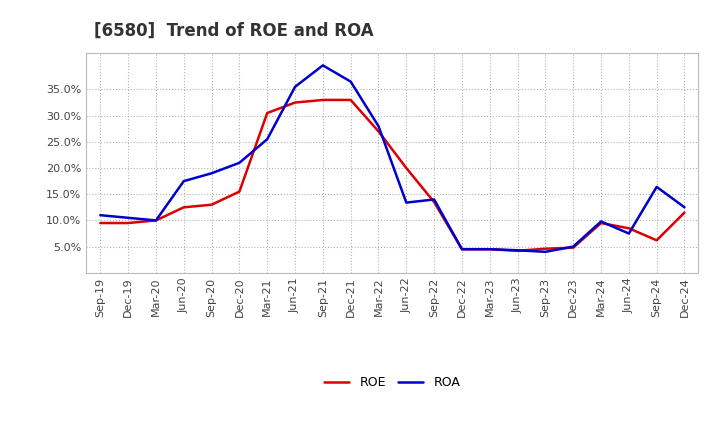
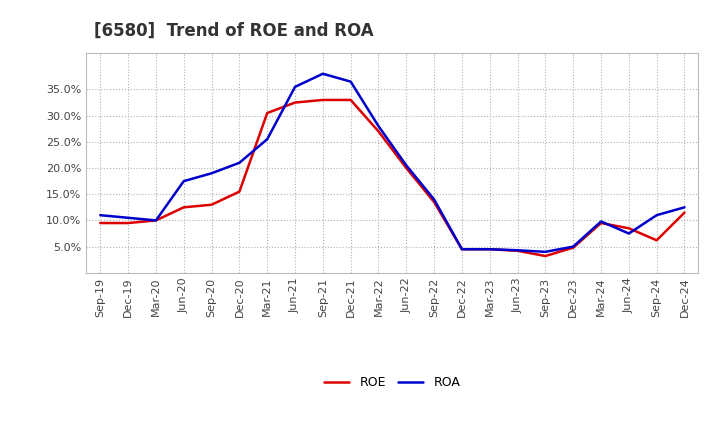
ROA/Sep-21: 39.6% -> 38.0%
ROA/Jun-22: 13.4% -> 20.5%
ROE/Sep-23: 4.6% -> 3.2%
ROA/Sep-24: 16.4% -> 11.0%
